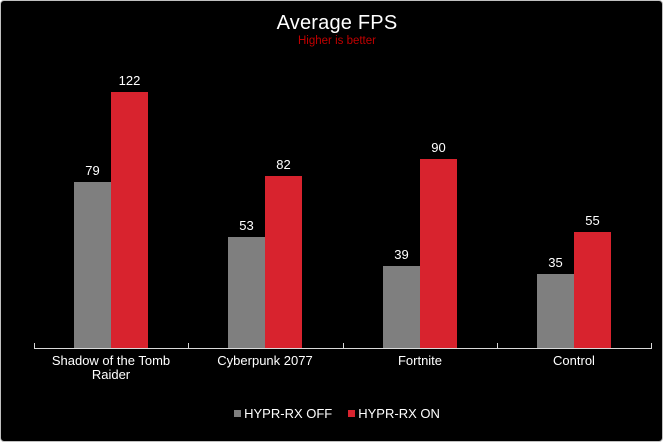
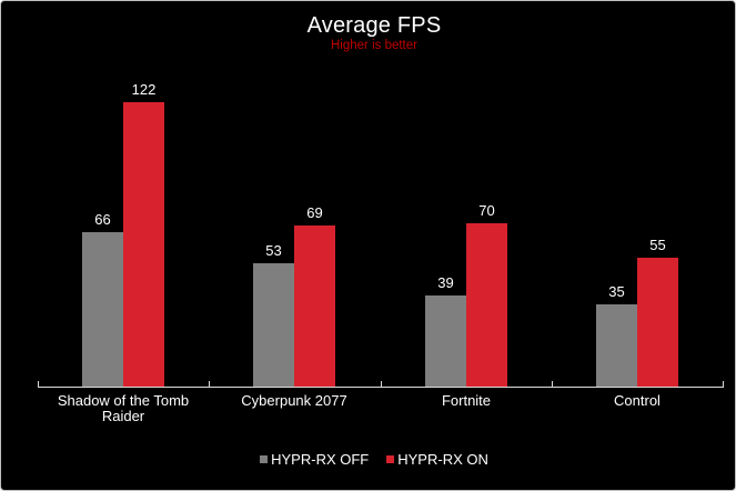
HYPR-RX OFF/Shadow of the Tomb Raider: 79 -> 66
HYPR-RX ON/Cyberpunk 2077: 82 -> 69
HYPR-RX ON/Fortnite: 90 -> 70
